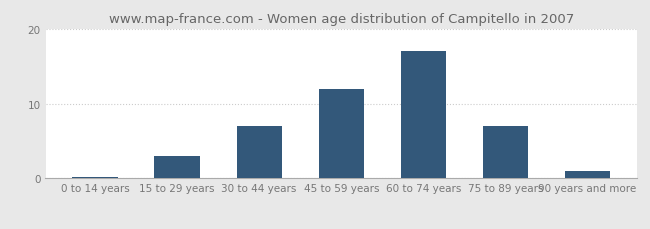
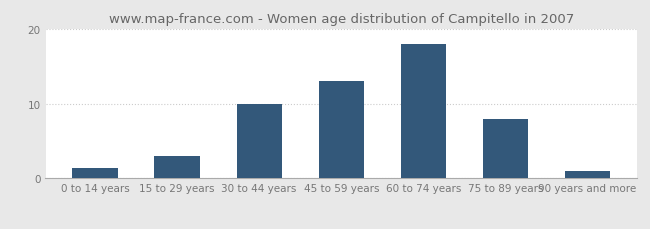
0 to 14 years: 0.2 -> 1.4
30 to 44 years: 7.0 -> 10.0
45 to 59 years: 12.0 -> 13.0
60 to 74 years: 17.0 -> 18.0
75 to 89 years: 7.0 -> 8.0
